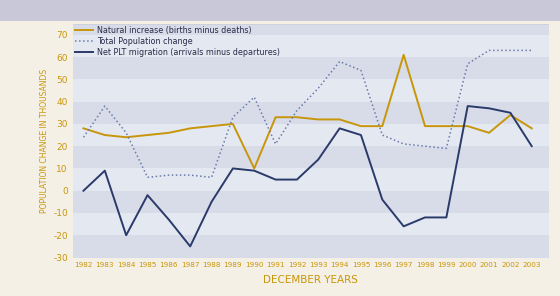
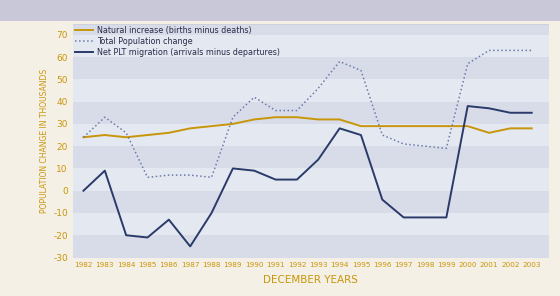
Natural increase (births minus deaths)/1982: 28 -> 24
Total Population change/1983: 38 -> 33
Net PLT migration (arrivals minus departures)/1985: -2 -> -21
Net PLT migration (arrivals minus departures)/1988: -5 -> -10
Natural increase (births minus deaths)/1990: 10 -> 32
Total Population change/1991: 21 -> 36
Natural increase (births minus deaths)/1997: 61 -> 29
Net PLT migration (arrivals minus departures)/1997: -16 -> -12
Natural increase (births minus deaths)/2002: 34 -> 28
Net PLT migration (arrivals minus departures)/2003: 20 -> 35
